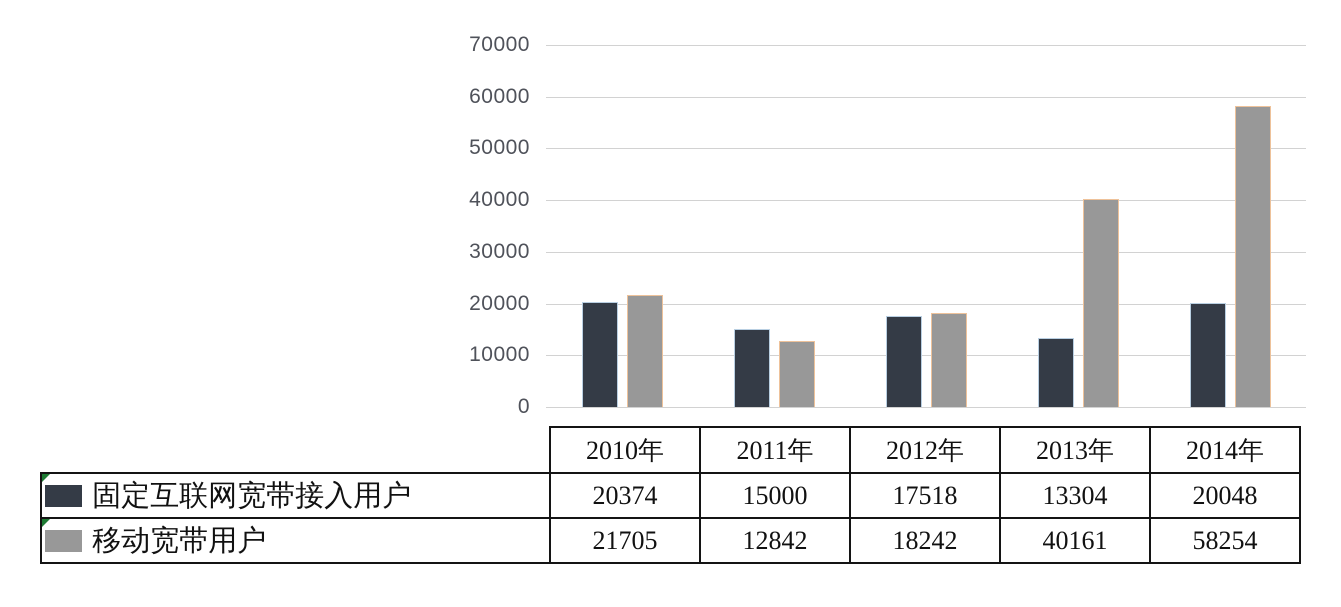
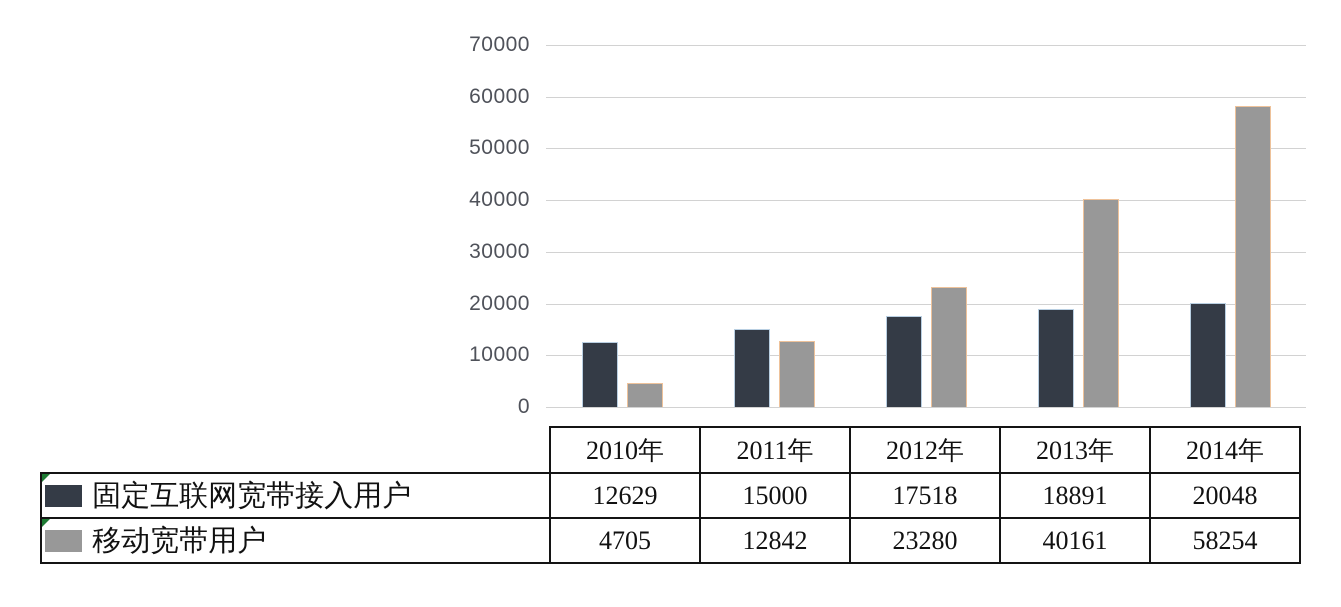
固定互联网宽带接入用户/2010年: 20374 -> 12629
移动宽带用户/2010年: 21705 -> 4705
移动宽带用户/2012年: 18242 -> 23280
固定互联网宽带接入用户/2013年: 13304 -> 18891
